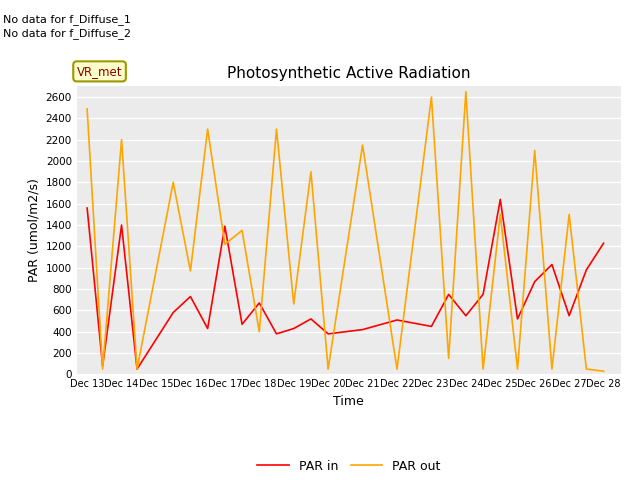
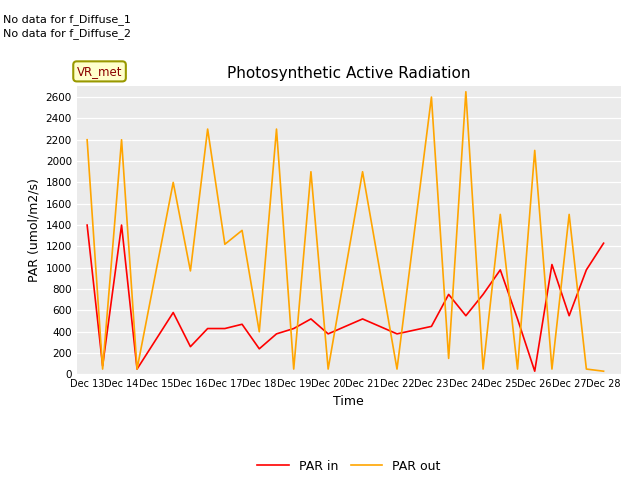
PAR in/Dec 13: 1560 -> 1400
PAR out/Dec 13: 2490 -> 2200
PAR in/Dec 16: 730 -> 260
PAR in/Dec 17: 1390 -> 430
PAR in/Dec 18: 670 -> 240
PAR out/Dec 19: 660 -> 50
PAR in/Dec 21: 420 -> 520
PAR out/Dec 21: 2150 -> 1900
PAR in/Dec 22: 510 -> 380
PAR in/Dec 25: 1640 -> 980
PAR in/Dec 26: 870 -> 30
